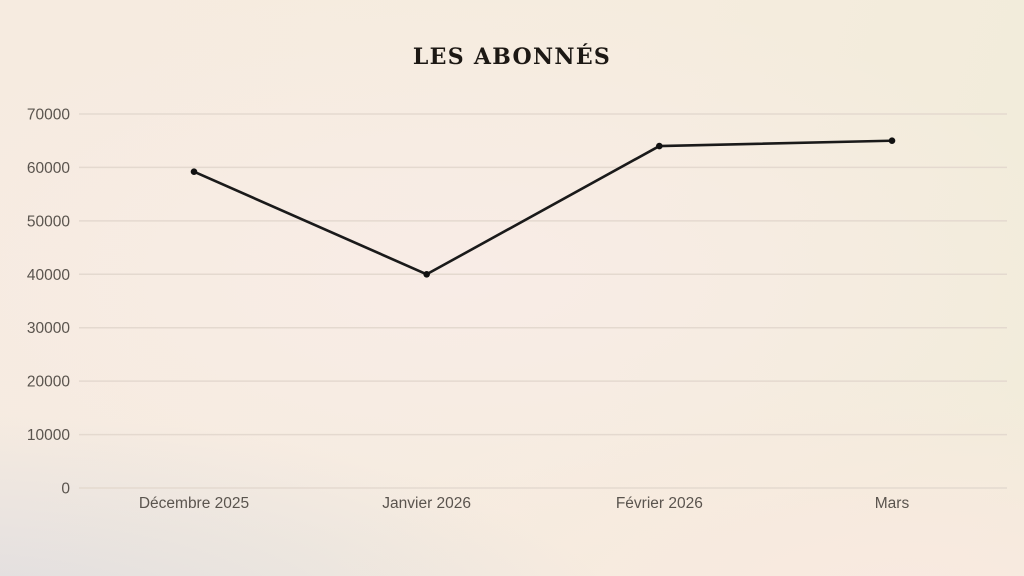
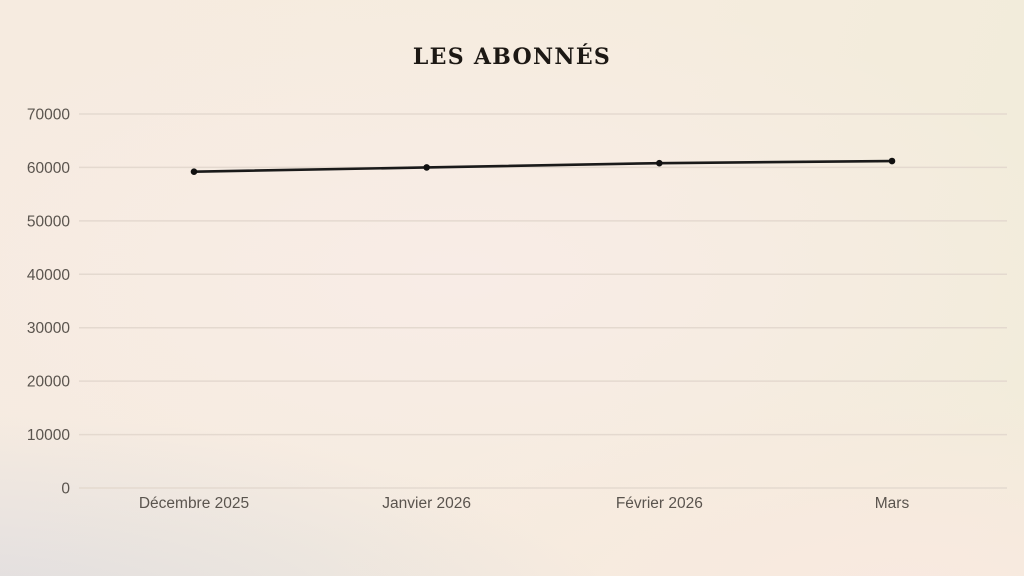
Janvier 2026: 40000 -> 60000
Février 2026: 64000 -> 61000
Mars: 65000 -> 61000
